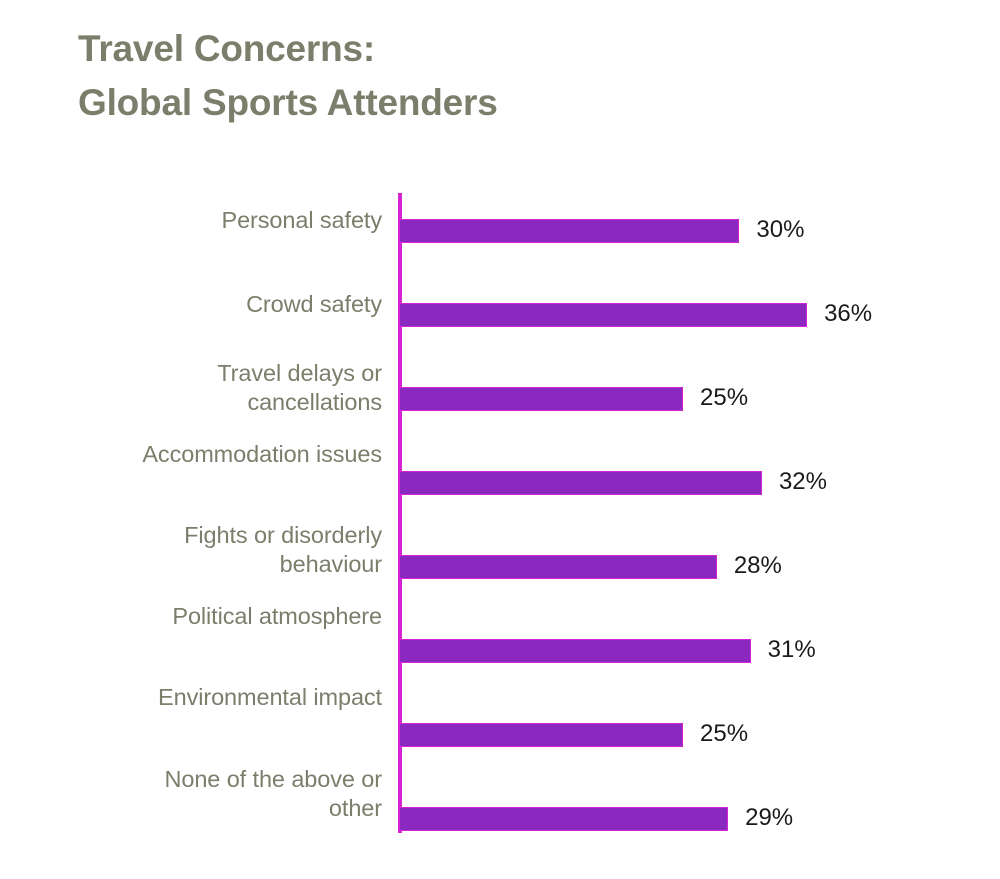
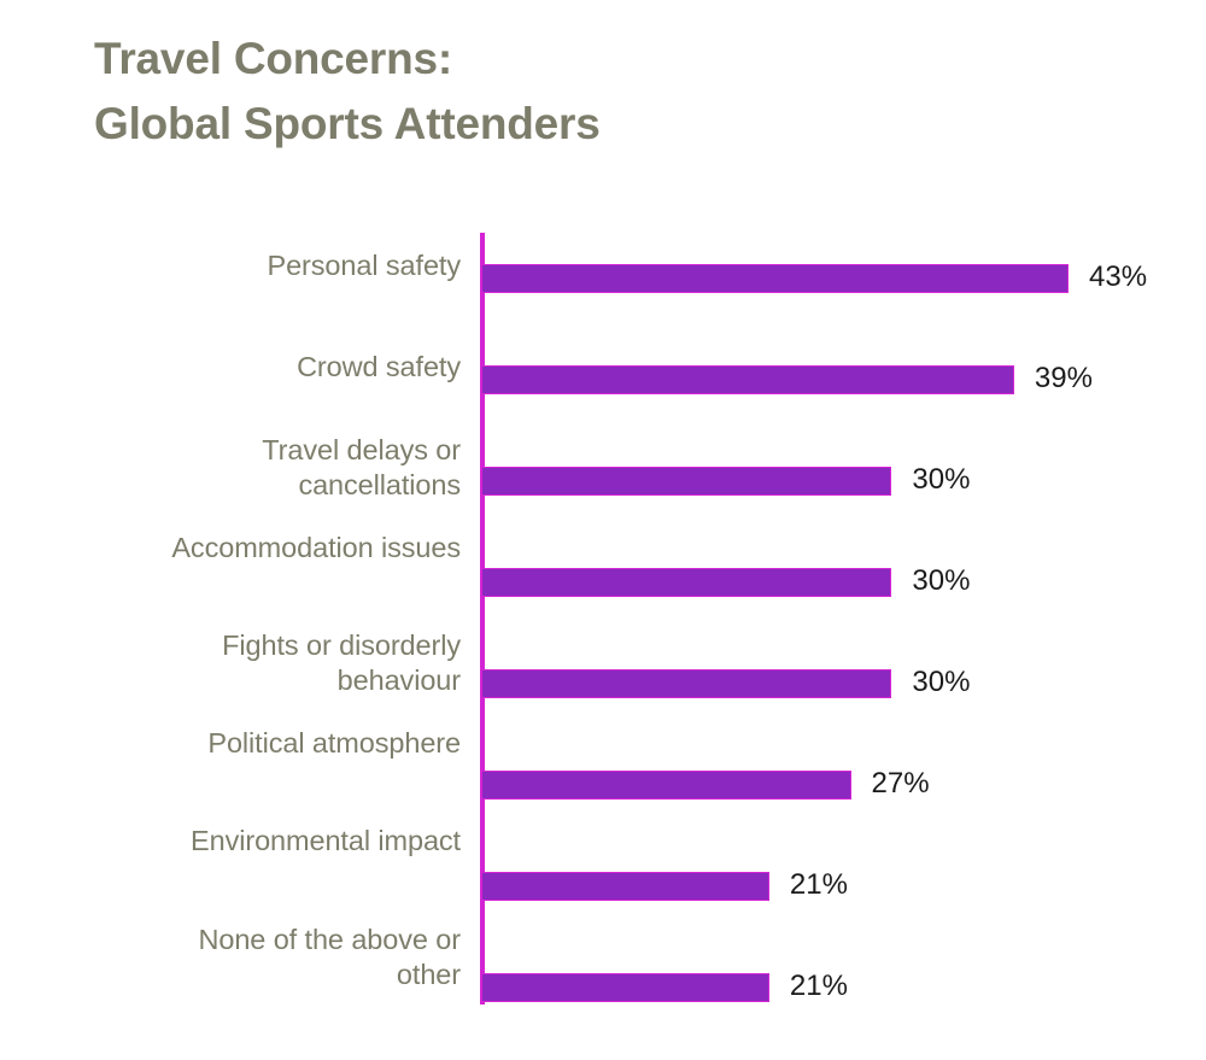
Personal safety: 30% -> 43%
Crowd safety: 36% -> 39%
Travel delays or cancellations: 25% -> 30%
Accommodation issues: 32% -> 30%
Fights or disorderly behaviour: 28% -> 30%
Political atmosphere: 31% -> 27%
Environmental impact: 25% -> 21%
None of the above or other: 29% -> 21%
